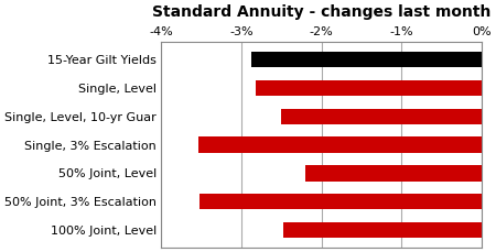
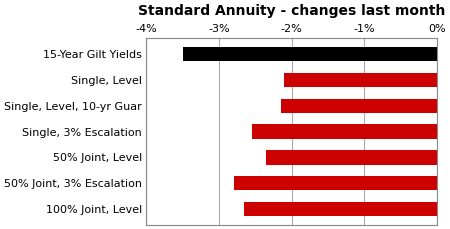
15-Year Gilt Yields: -2.88% -> -3.50%
Single, Level: -2.82% -> -2.10%
Single, Level, 10-yr Guar: -2.50% -> -2.15%
Single, 3% Escalation: -3.54% -> -2.55%
50% Joint, Level: -2.20% -> -2.35%
50% Joint, 3% Escalation: -3.52% -> -2.80%
100% Joint, Level: -2.48% -> -2.65%
